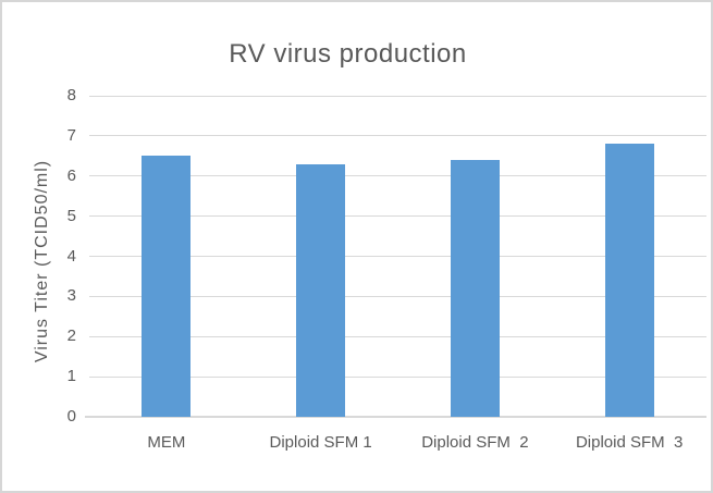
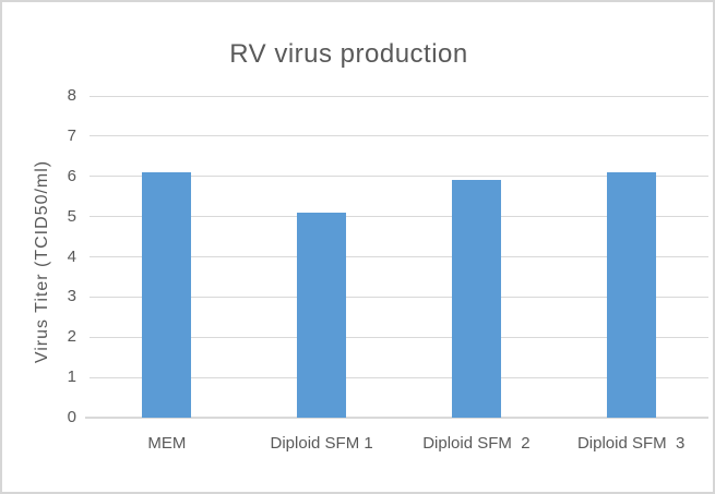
MEM: 6.5 -> 6.1
Diploid SFM 1: 6.3 -> 5.1
Diploid SFM 2: 6.4 -> 5.9
Diploid SFM 3: 6.8 -> 6.1
